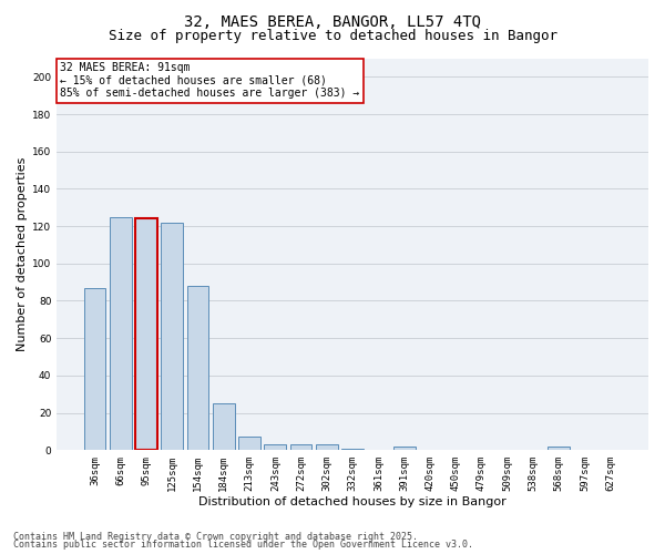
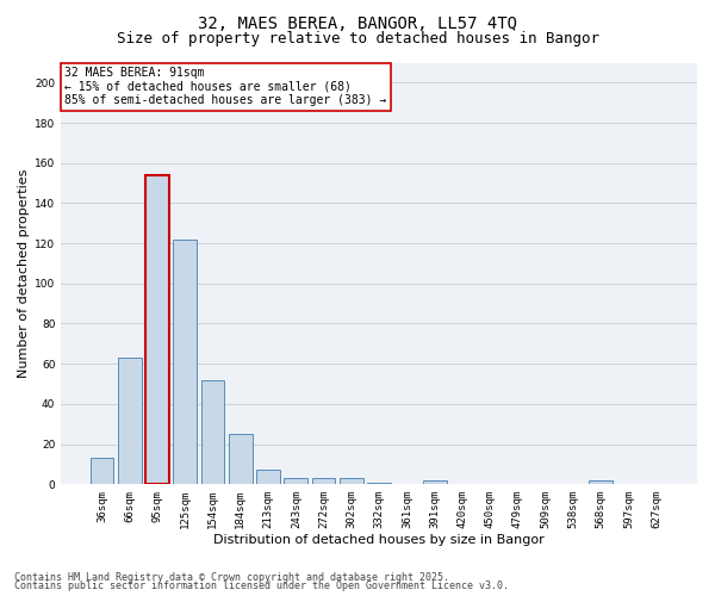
36sqm: 87 -> 13
66sqm: 125 -> 63
95sqm: 124 -> 154
154sqm: 88 -> 52
